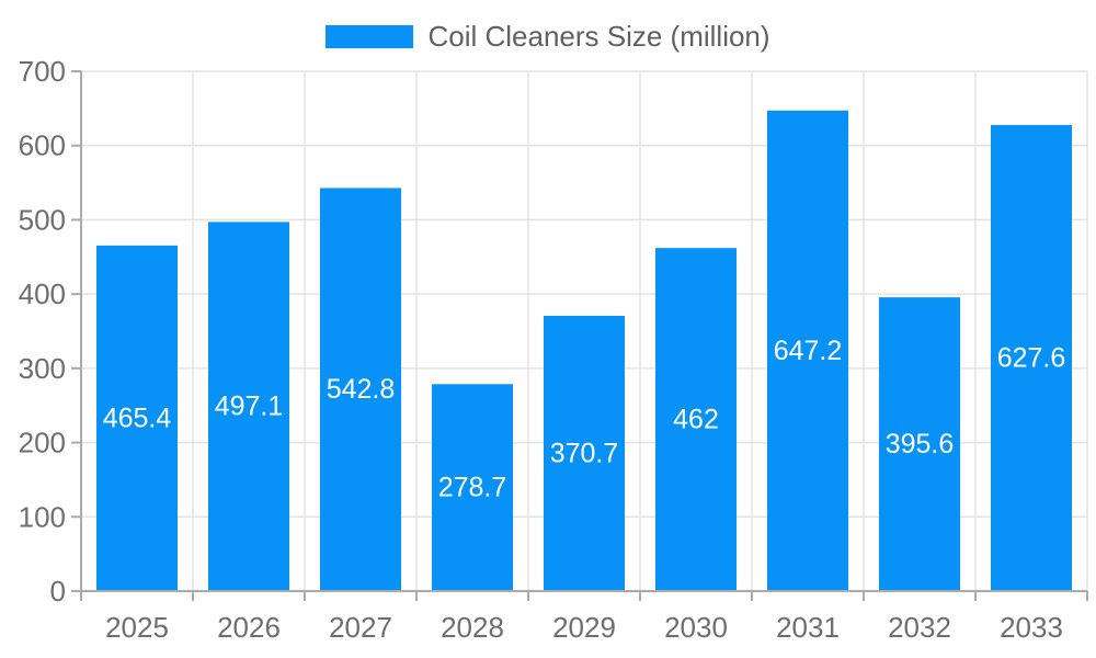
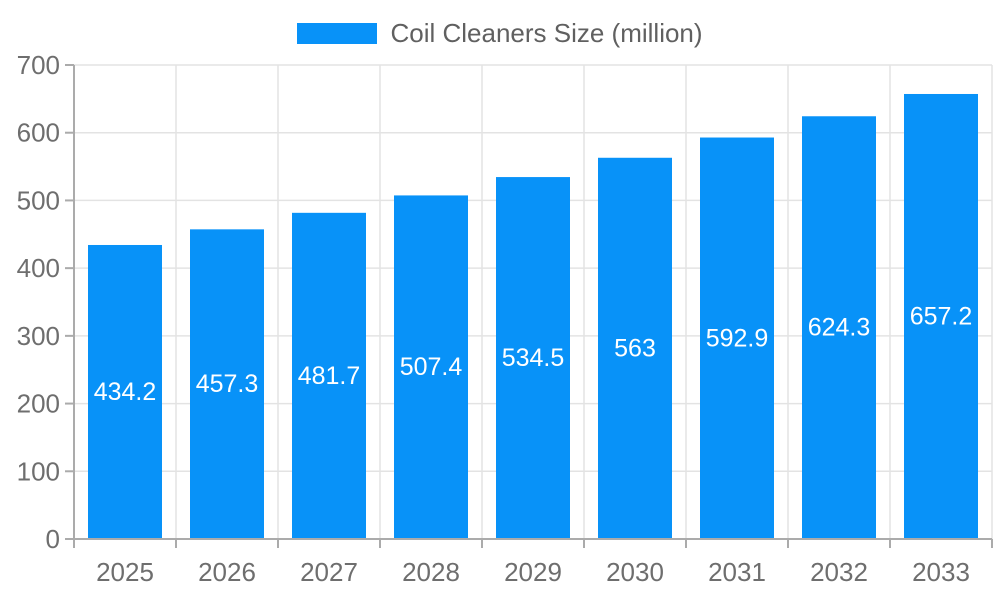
2025: 465.4 -> 434.2
2026: 497.1 -> 457.3
2027: 542.8 -> 481.7
2028: 278.7 -> 507.4
2029: 370.7 -> 534.5
2030: 462 -> 563
2031: 647.2 -> 592.9
2032: 395.6 -> 624.3
2033: 627.6 -> 657.2
